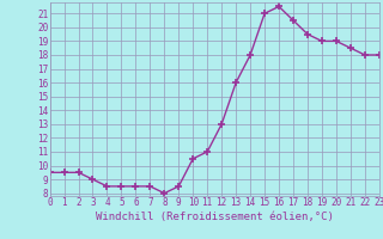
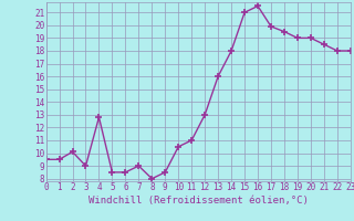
2: 9.5 -> 10.1
4: 8.5 -> 12.8
7: 8.5 -> 9.0
17: 20.5 -> 19.9
